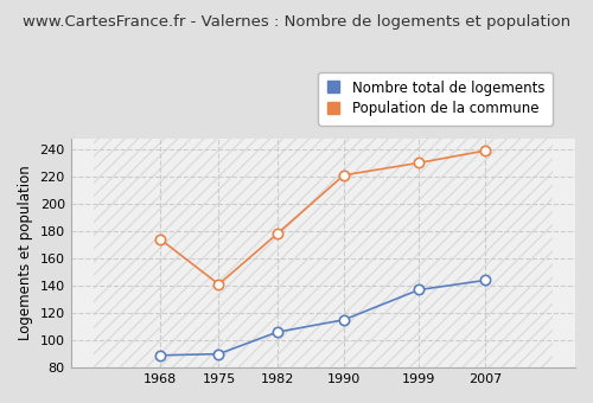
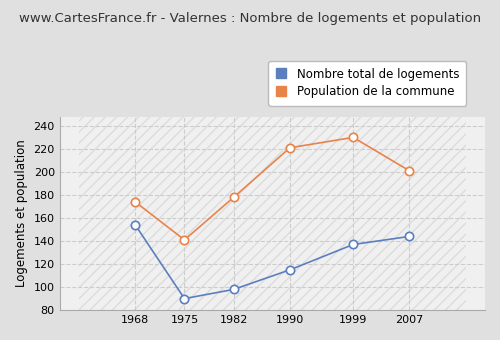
Nombre total de logements/1968: 89 -> 154
Nombre total de logements/1982: 106 -> 98
Population de la commune/2007: 239 -> 201
